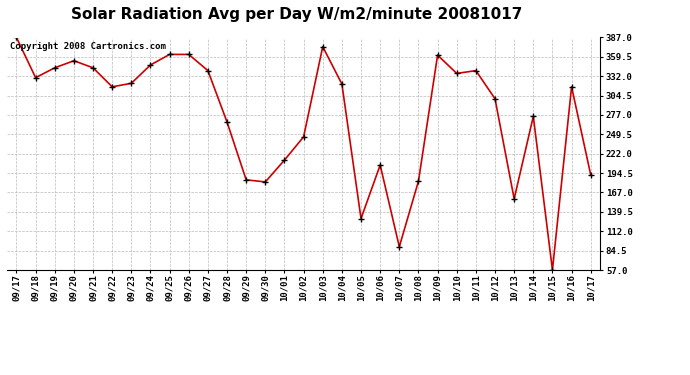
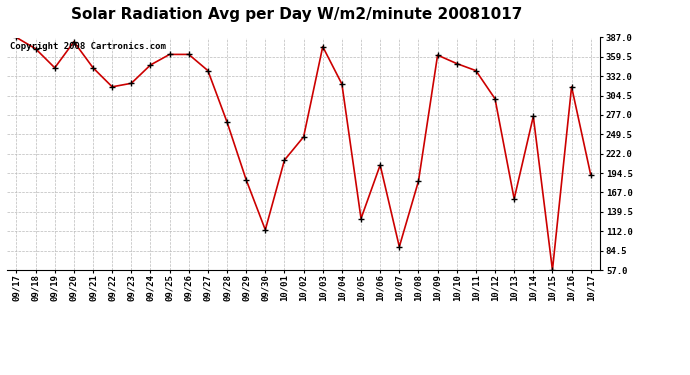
09/18: 330 -> 371
09/20: 354 -> 381
09/30: 182 -> 114
10/10: 336 -> 350
